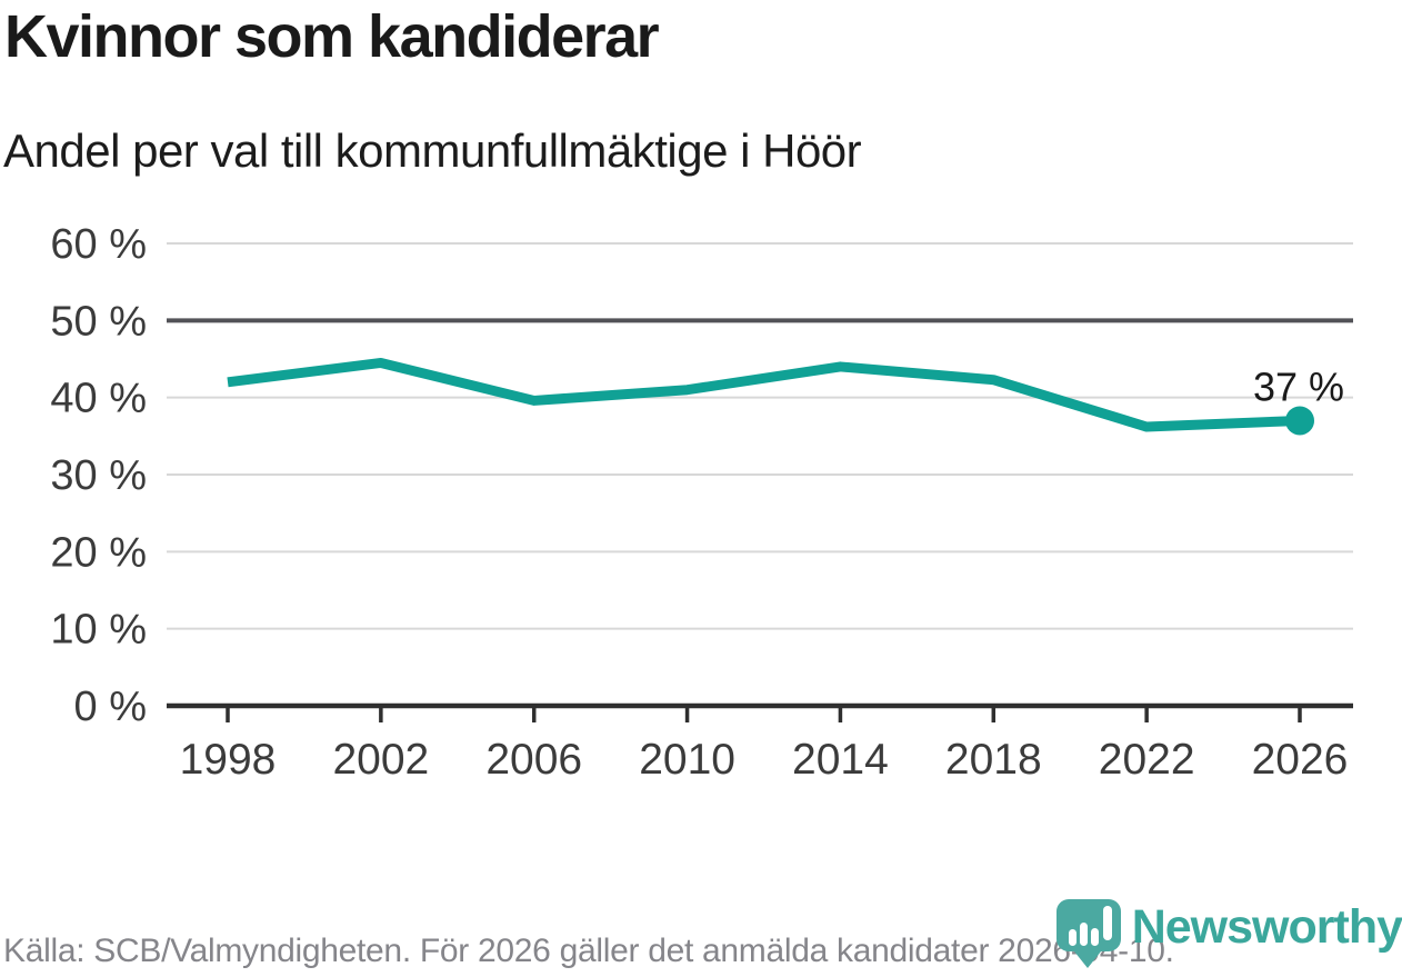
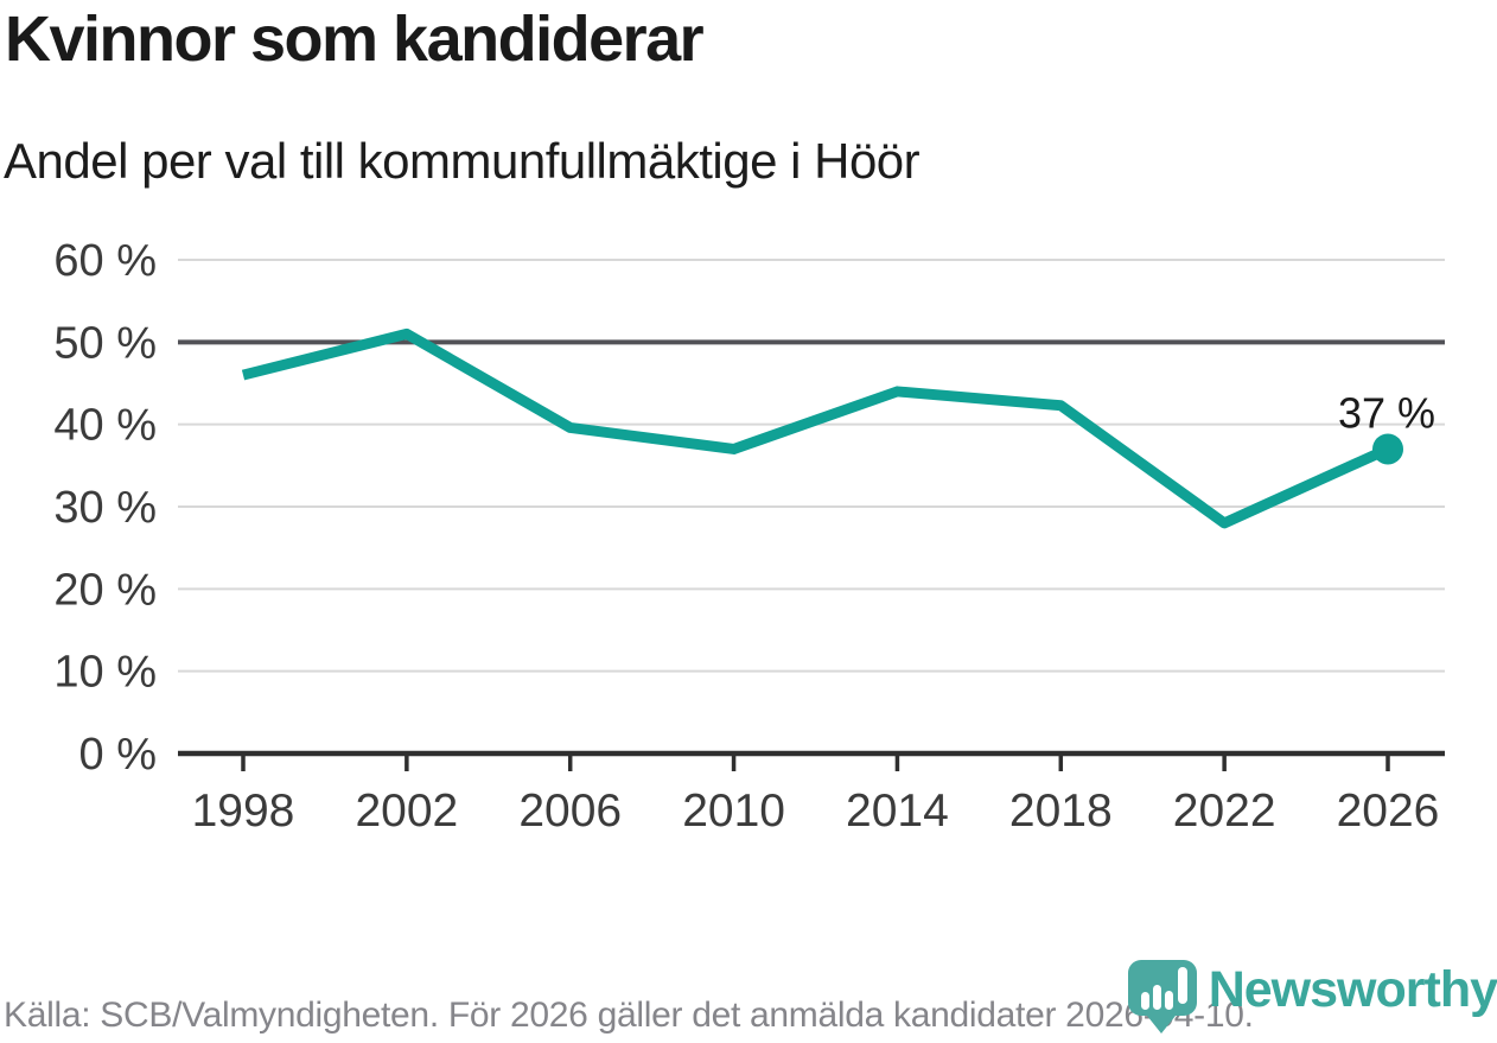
1998: 42% -> 46%
2002: 44% -> 51%
2010: 41% -> 37%
2022: 36% -> 28%
